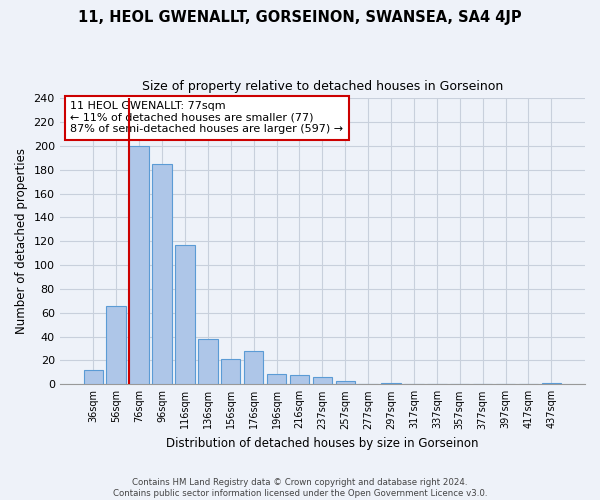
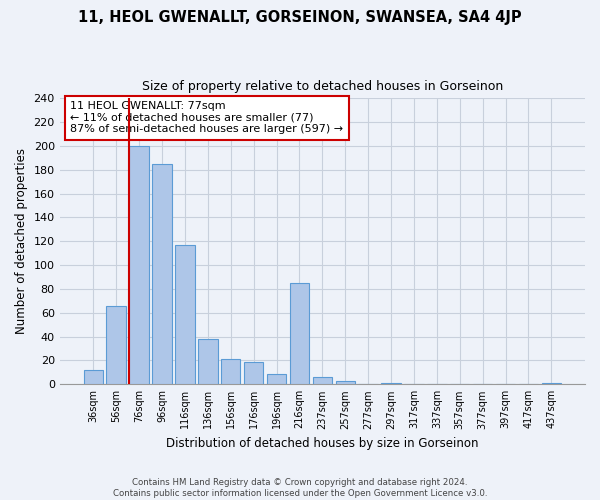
176sqm: 28 -> 19
216sqm: 8 -> 85
